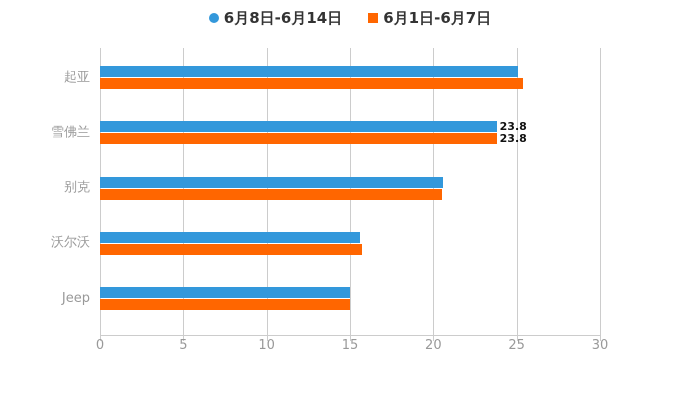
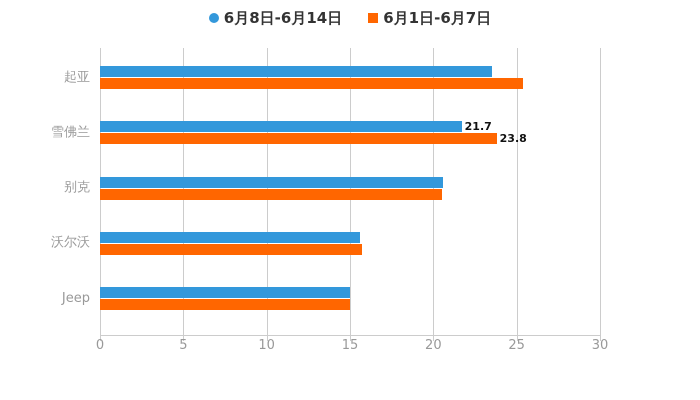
6月8日-6月14日/起亚: 25.1 -> 23.5
6月8日-6月14日/雪佛兰: 23.8 -> 21.7
